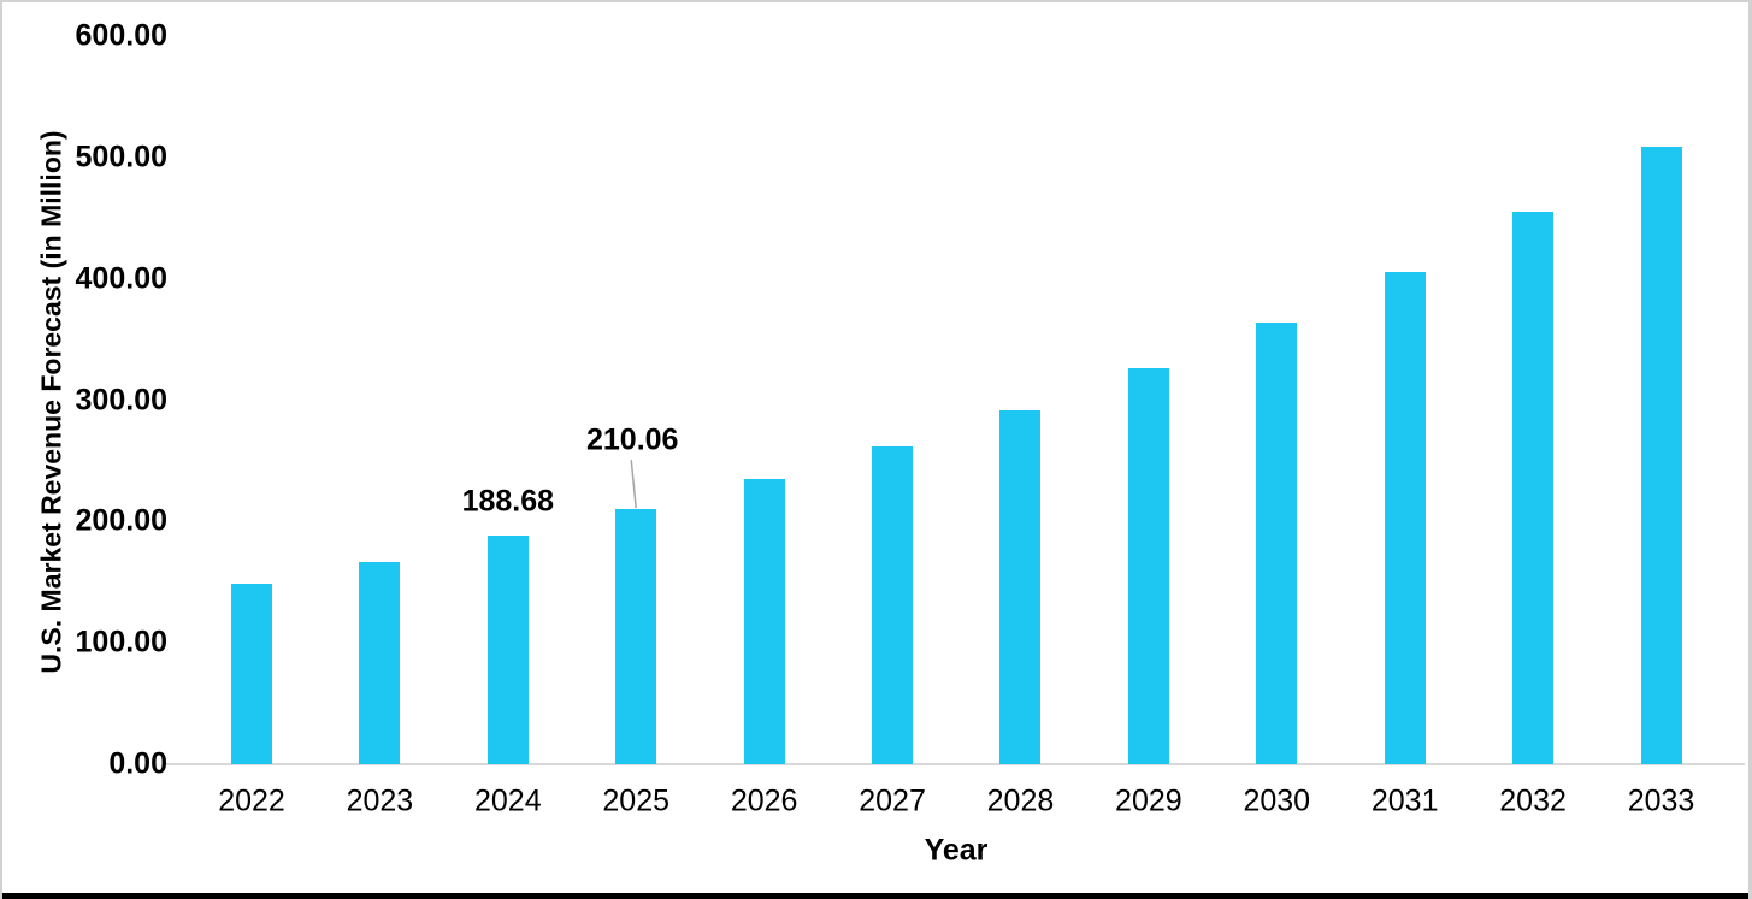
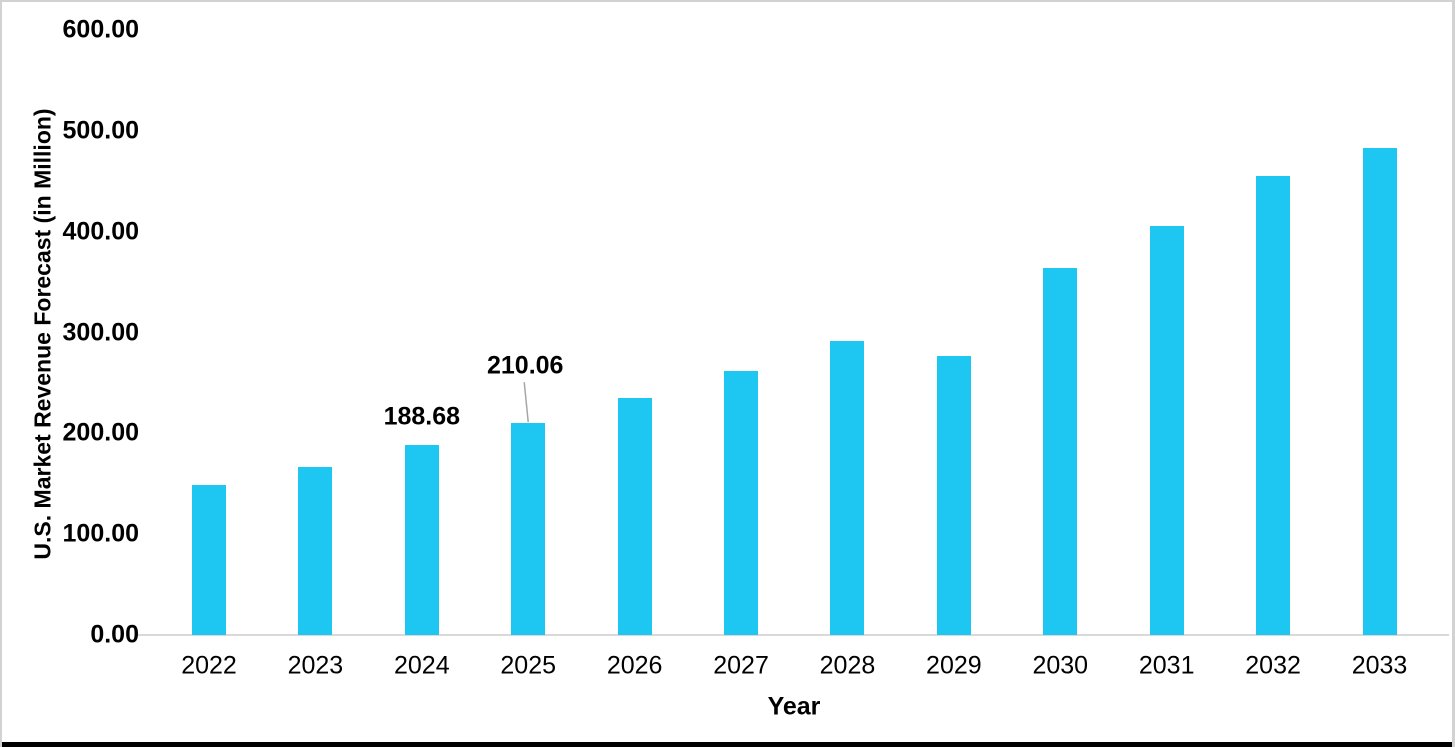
2029: 326 -> 277
2033: 509 -> 483
